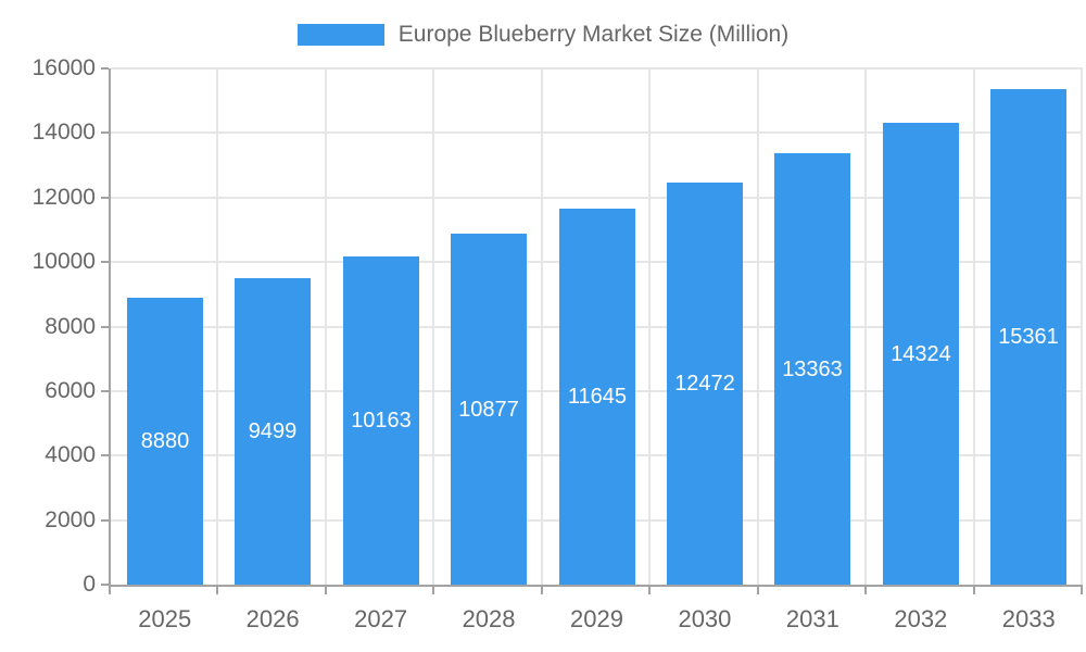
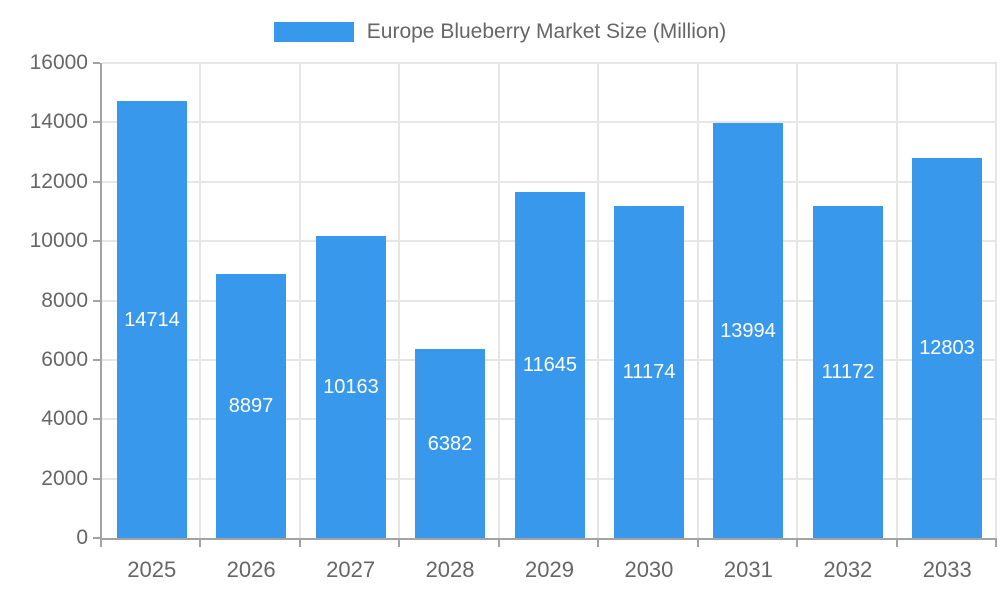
2025: 8880 -> 14714
2026: 9499 -> 8897
2028: 10877 -> 6382
2030: 12472 -> 11174
2031: 13363 -> 13994
2032: 14324 -> 11172
2033: 15361 -> 12803
